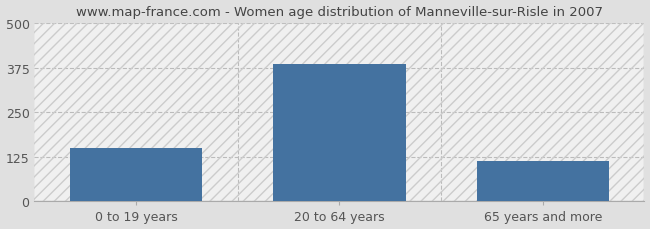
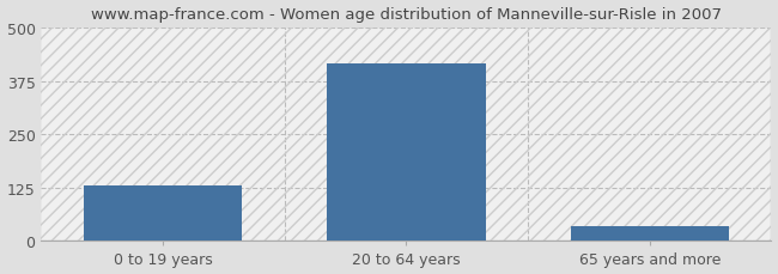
0 to 19 years: 150 -> 130
20 to 64 years: 385 -> 415
65 years and more: 113 -> 35
